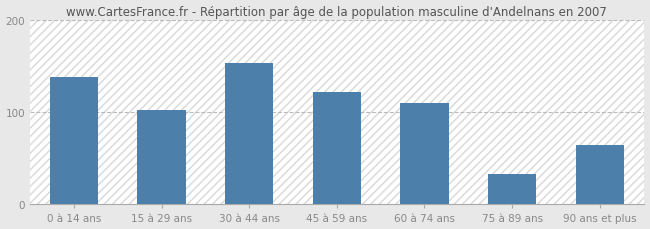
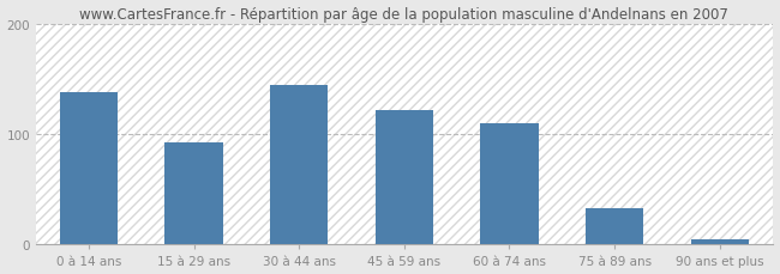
15 à 29 ans: 102 -> 93
30 à 44 ans: 154 -> 145
90 ans et plus: 64 -> 5
